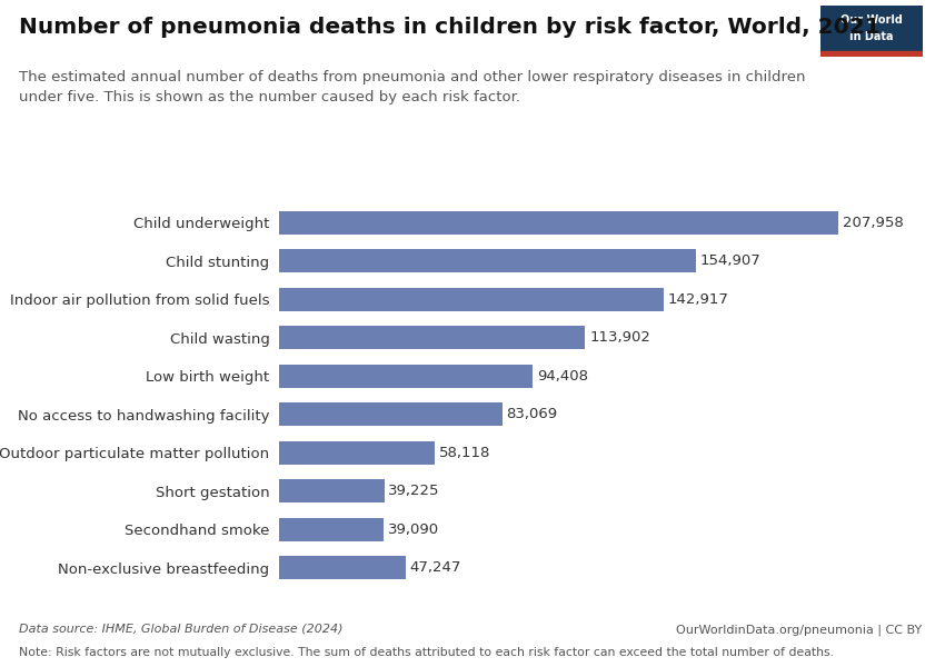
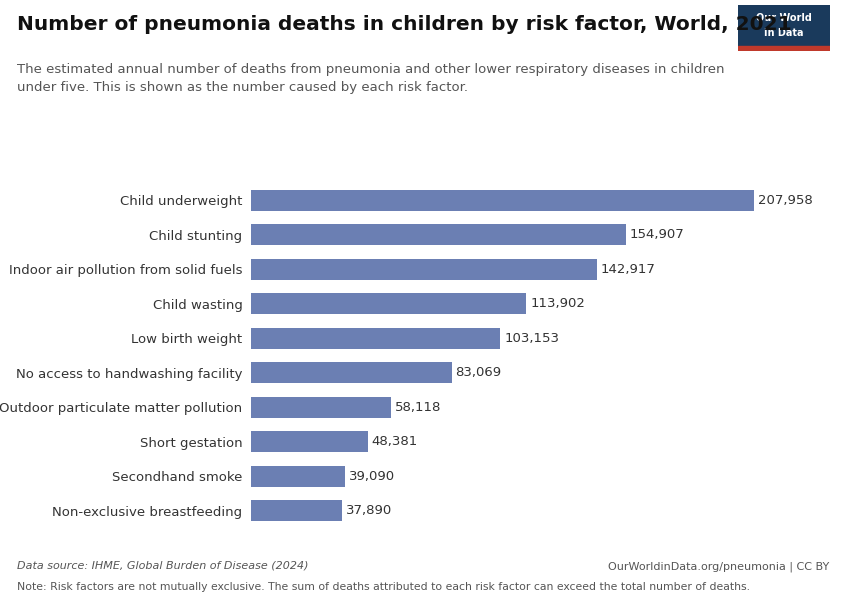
Low birth weight: 94,408 -> 103,153
Short gestation: 39,225 -> 48,381
Non-exclusive breastfeeding: 47,247 -> 37,890
